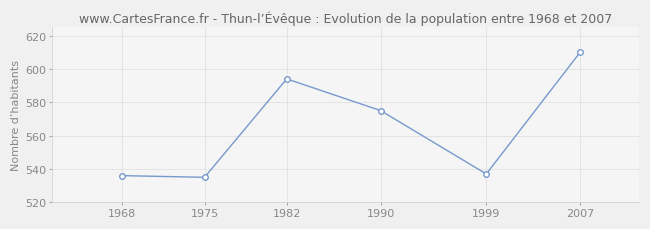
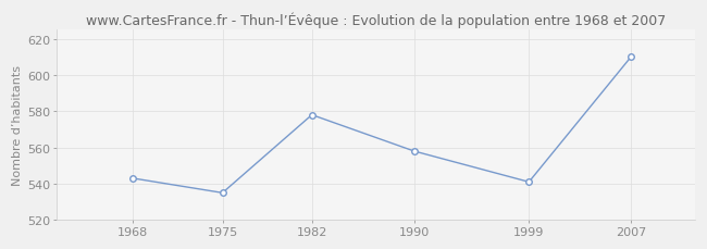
1968: 536 -> 543
1982: 594 -> 578
1990: 575 -> 558
1999: 537 -> 541
